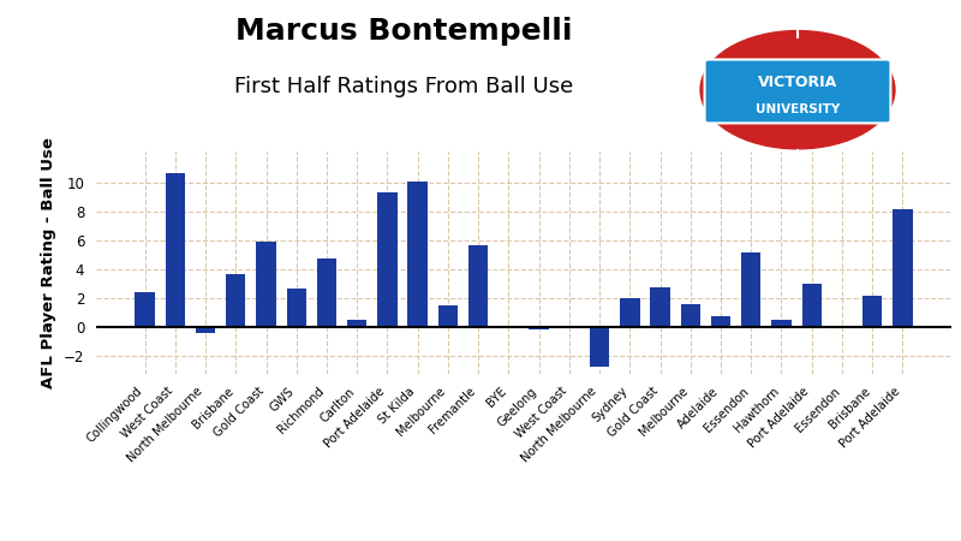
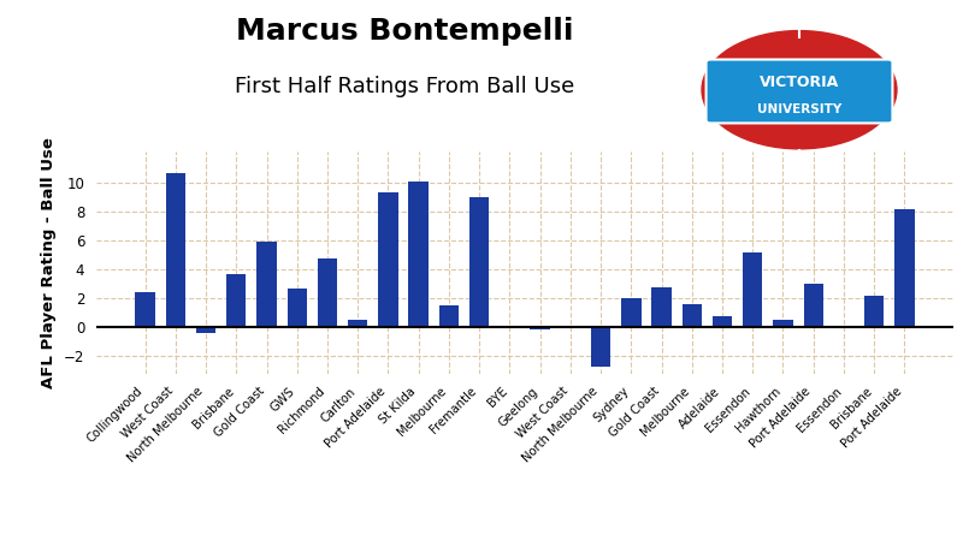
Fremantle: 5.7 -> 9.0
